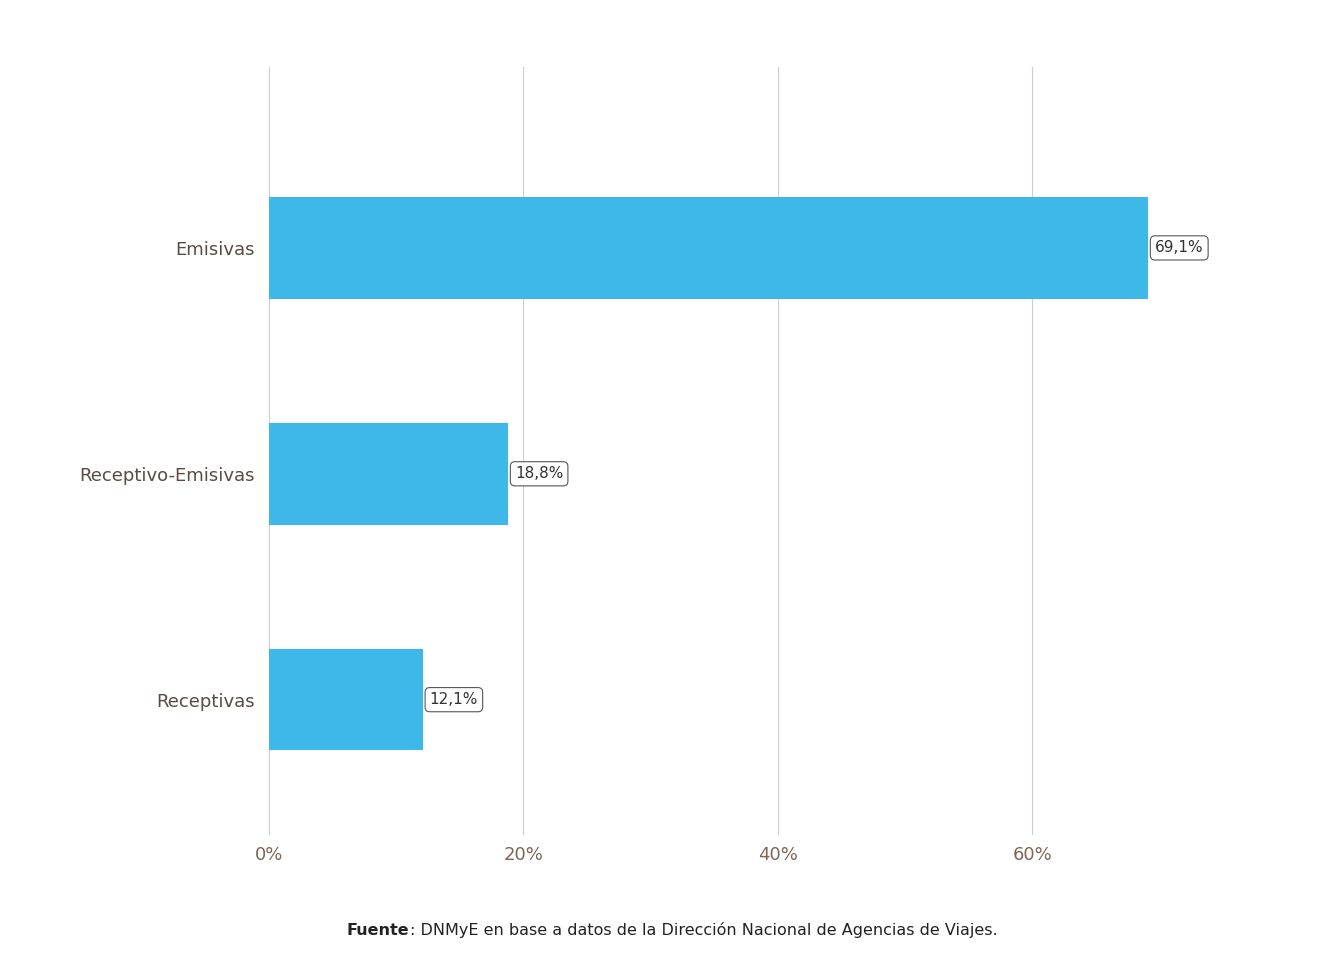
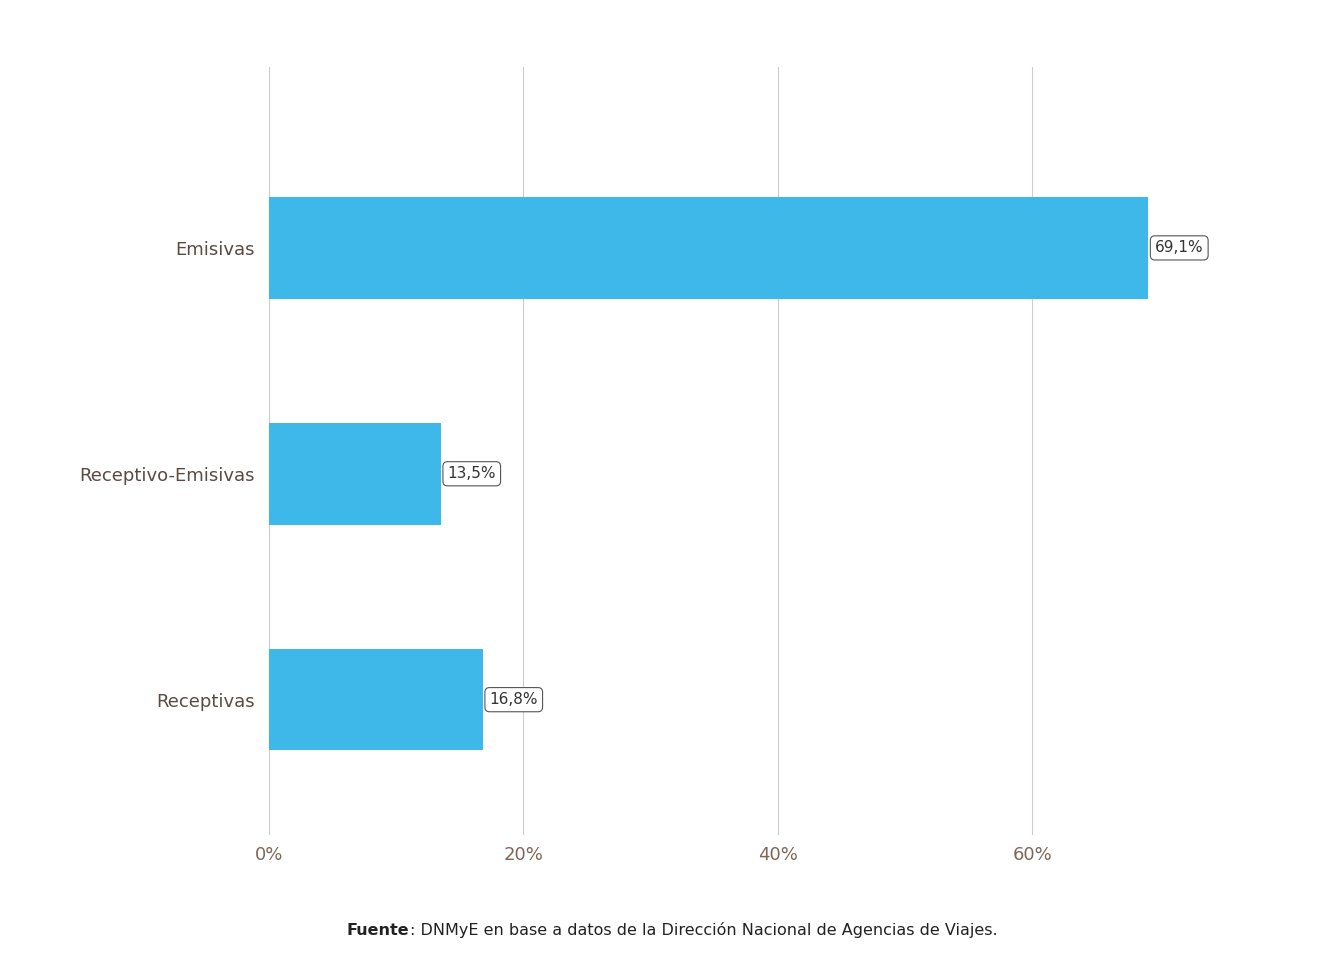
Receptivo-Emisivas: 18,8% -> 13,5%
Receptivas: 12,1% -> 16,8%
